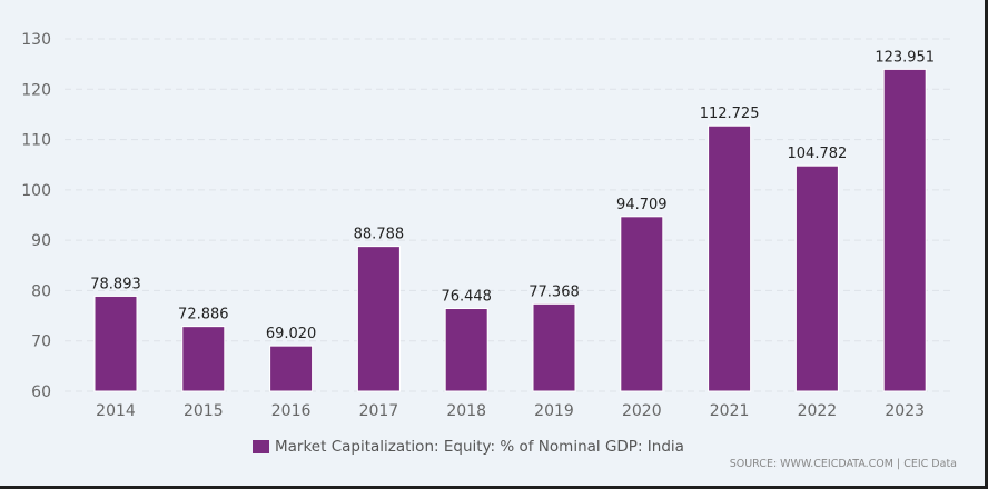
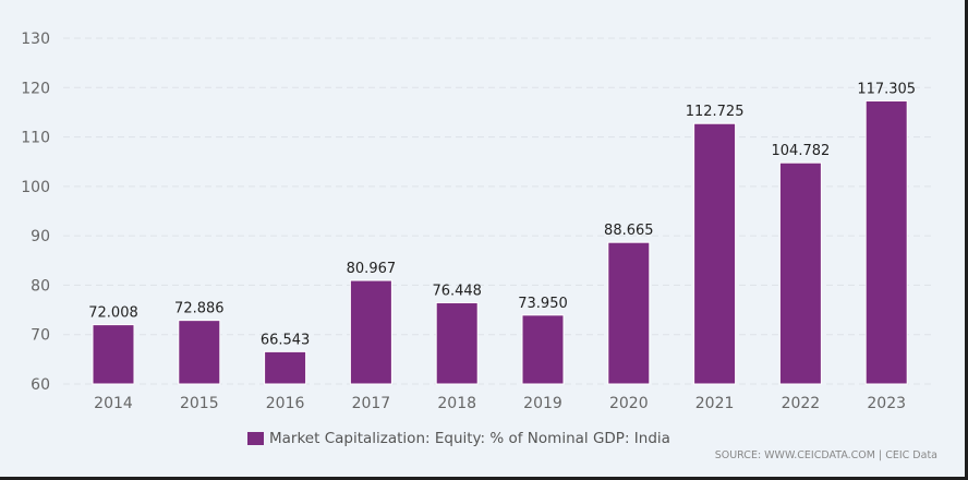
2014: 78.893 -> 72.008
2016: 69.020 -> 66.543
2017: 88.788 -> 80.967
2019: 77.368 -> 73.950
2020: 94.709 -> 88.665
2023: 123.951 -> 117.305
